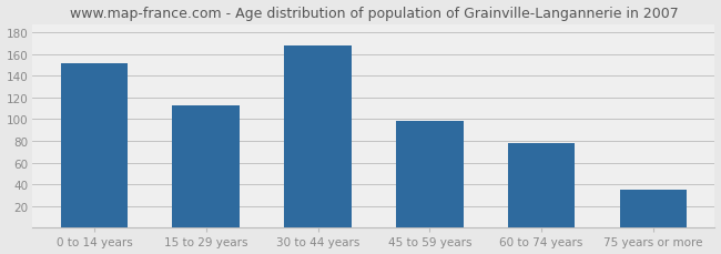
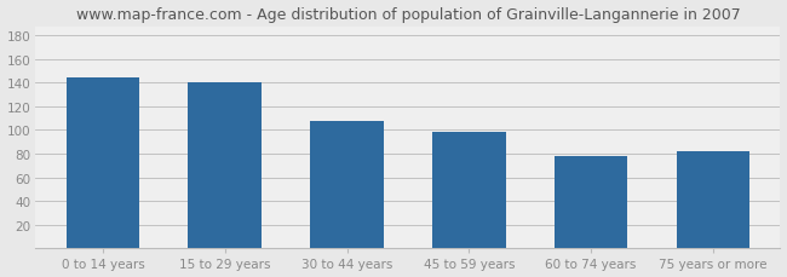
0 to 14 years: 152 -> 144
15 to 29 years: 113 -> 140
30 to 44 years: 168 -> 108
75 years or more: 35 -> 82
